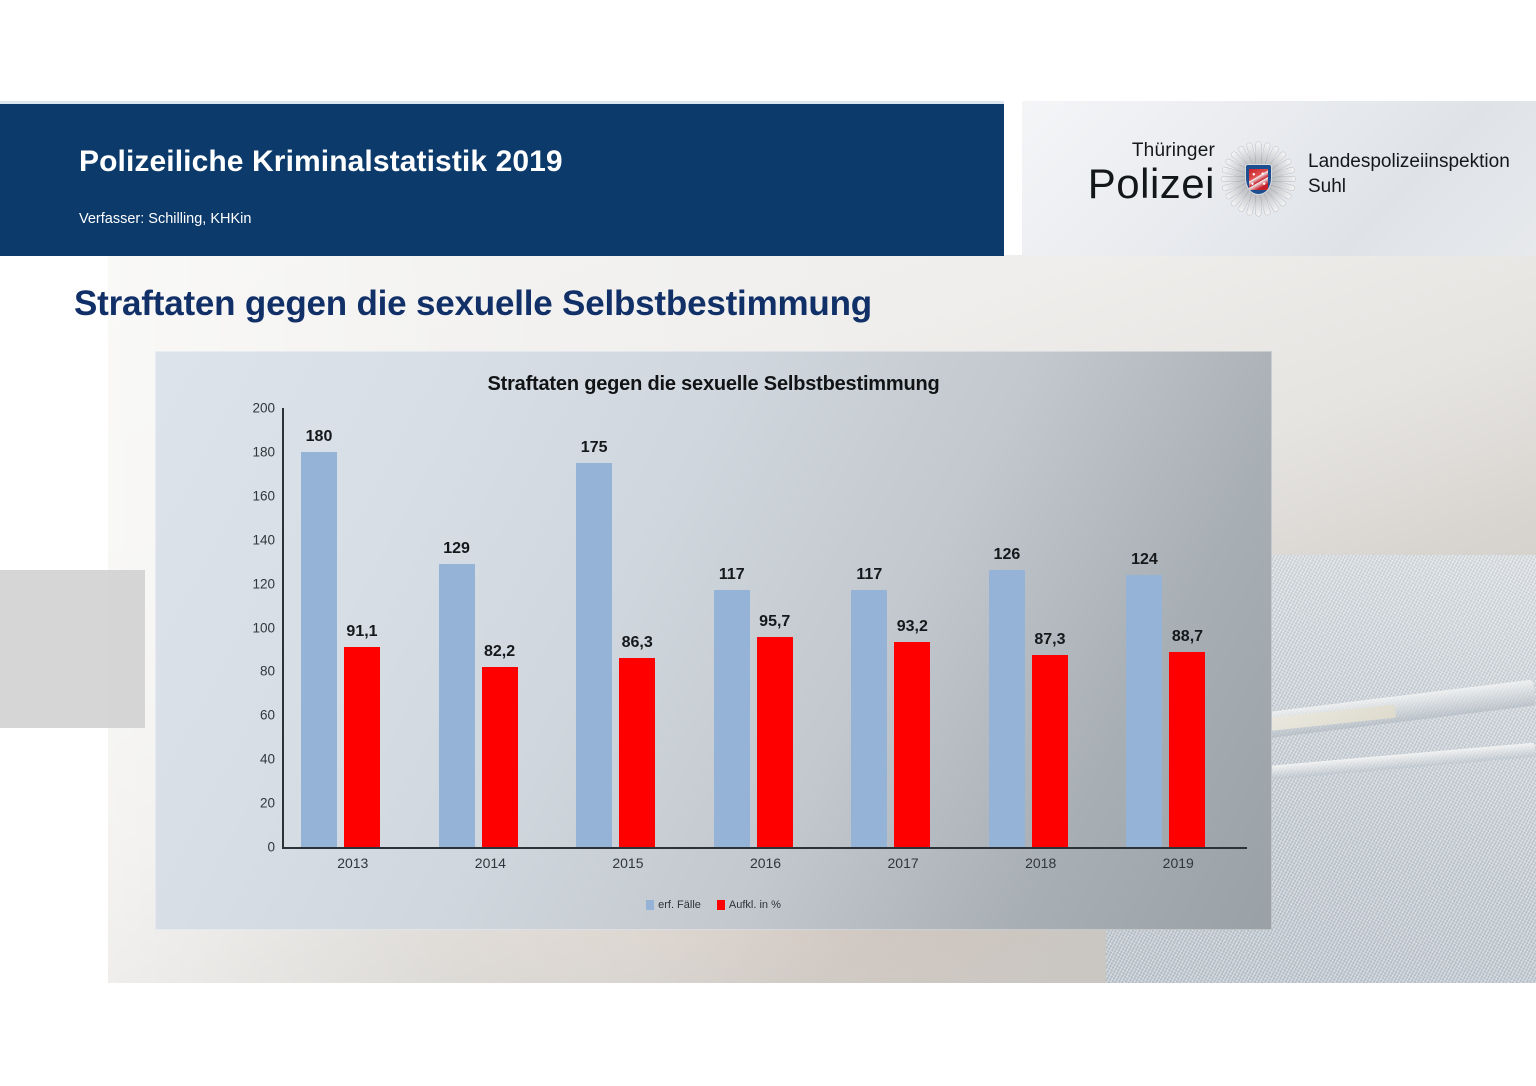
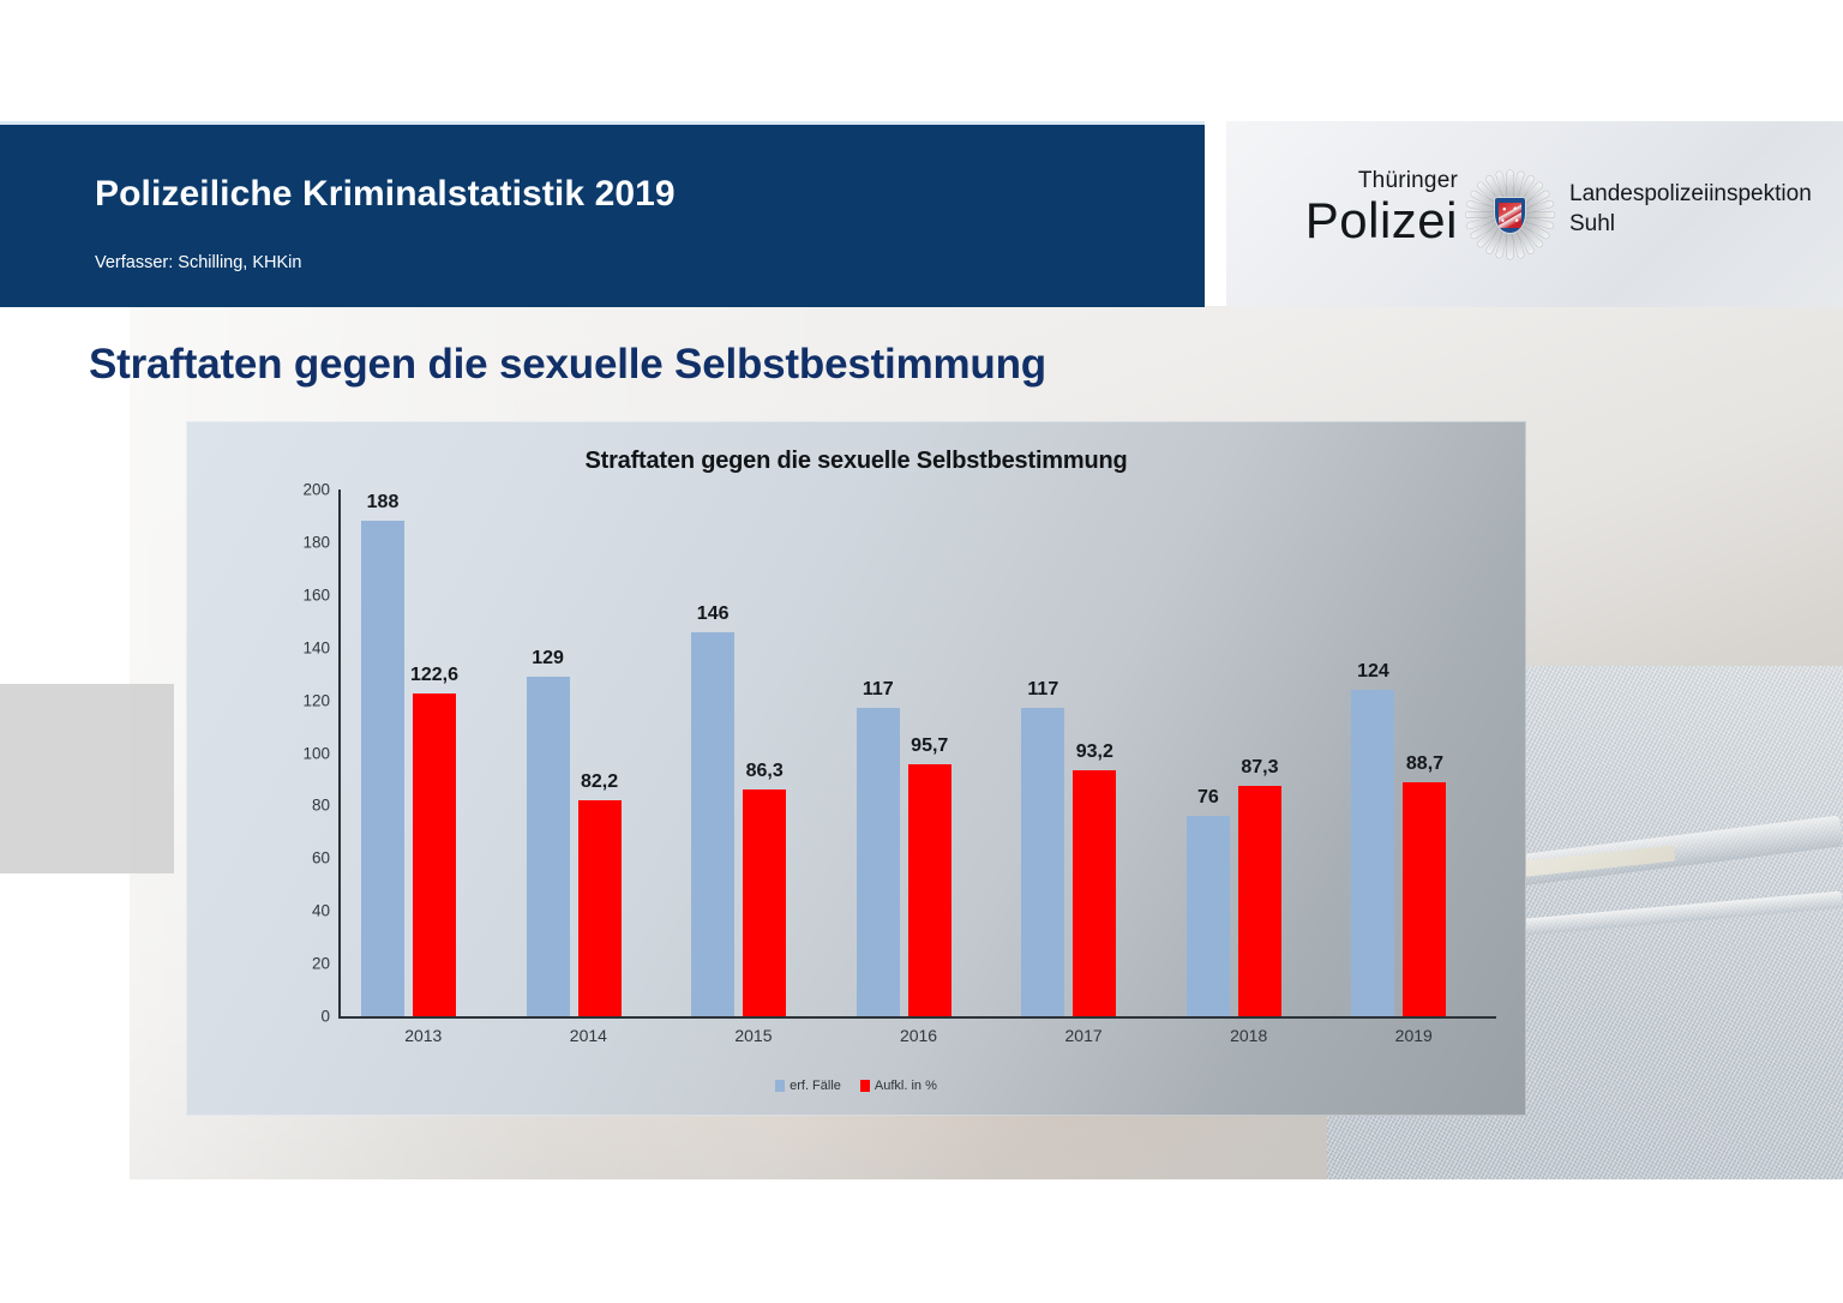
erf. Fälle/2013: 180 -> 188
Aufkl. in %/2013: 91,1 -> 122,6
erf. Fälle/2015: 175 -> 146
erf. Fälle/2018: 126 -> 76
